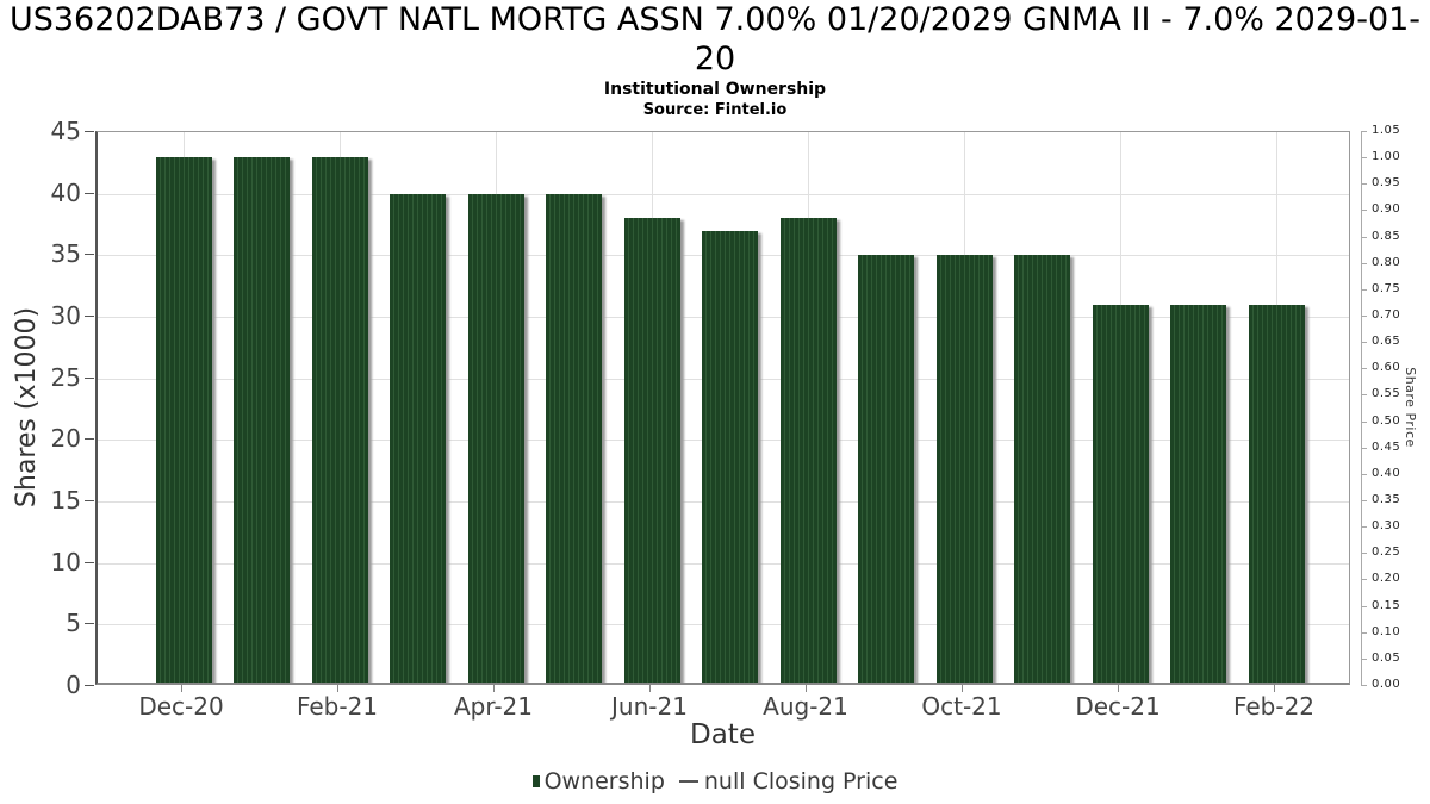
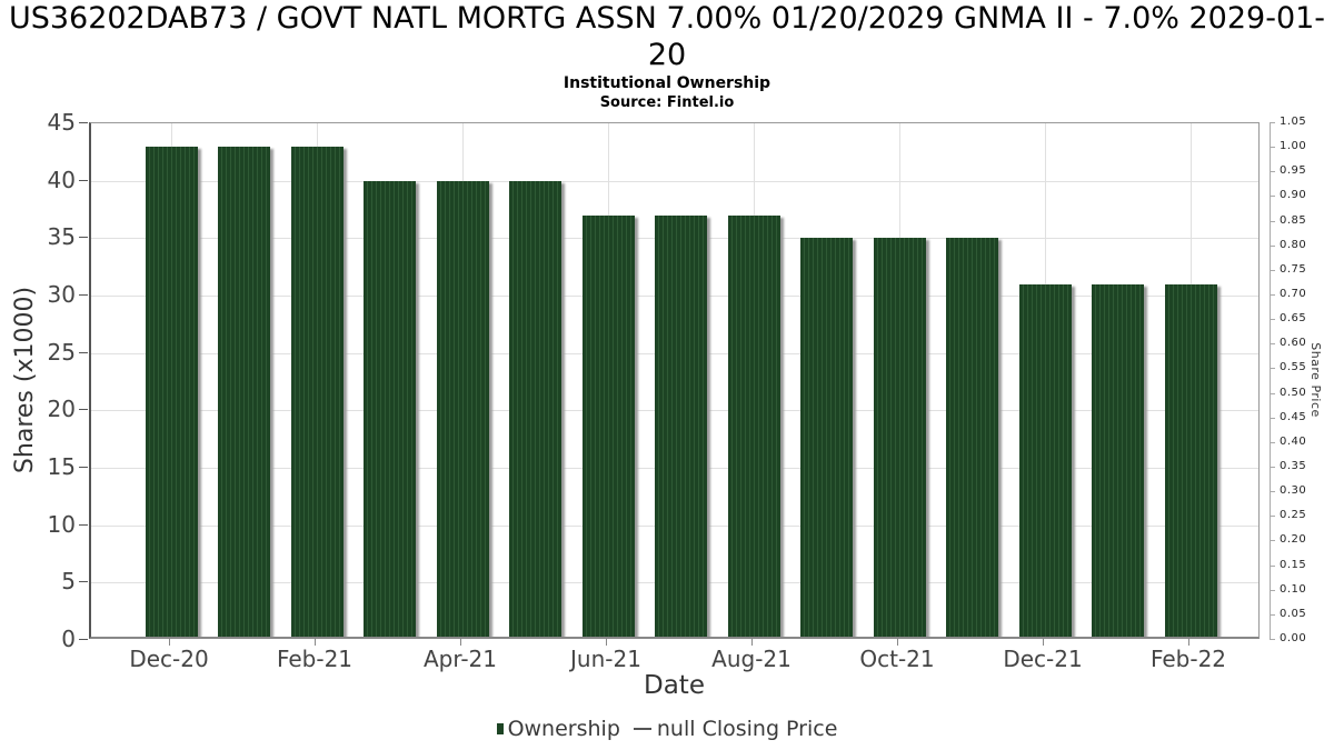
Jun-21: 38 -> 37
Aug-21: 38 -> 37
